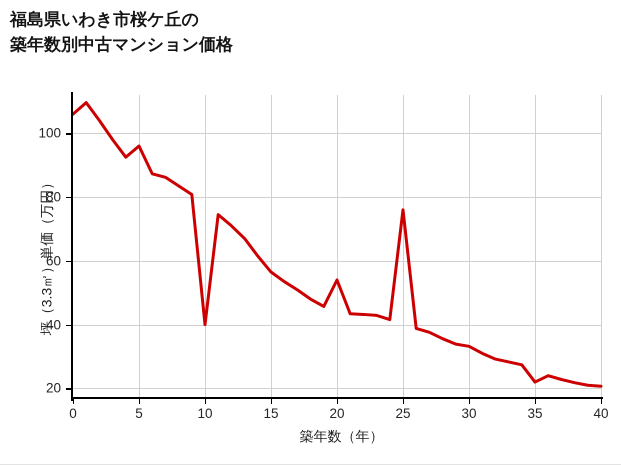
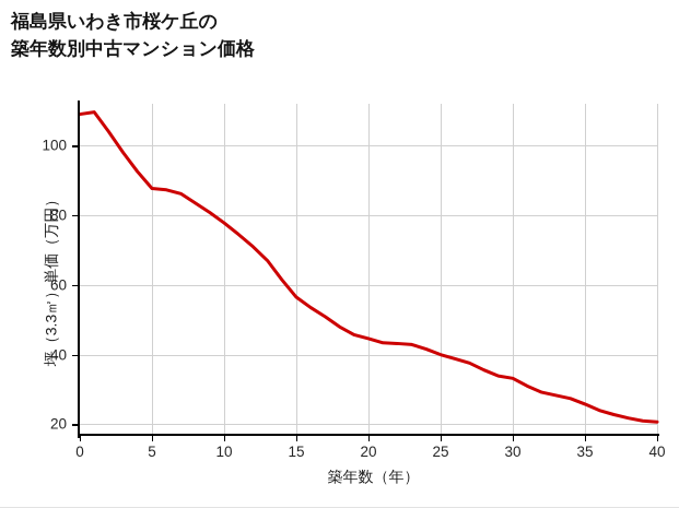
0: 106 -> 109
5: 96 -> 88
10: 40 -> 78
20: 54 -> 45
25: 76 -> 40
35: 22 -> 26
